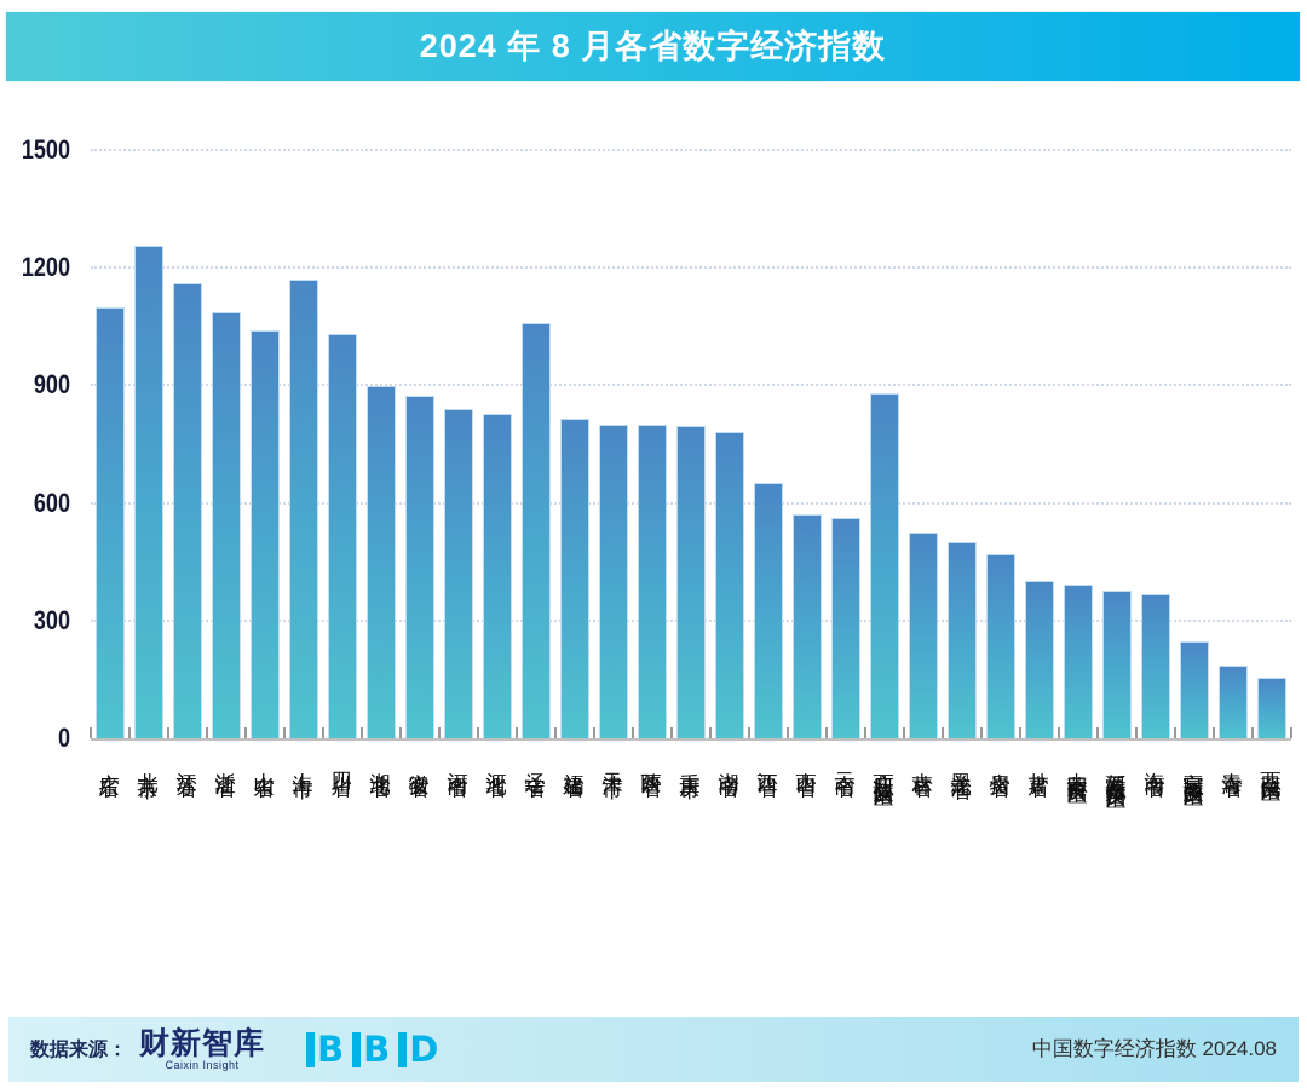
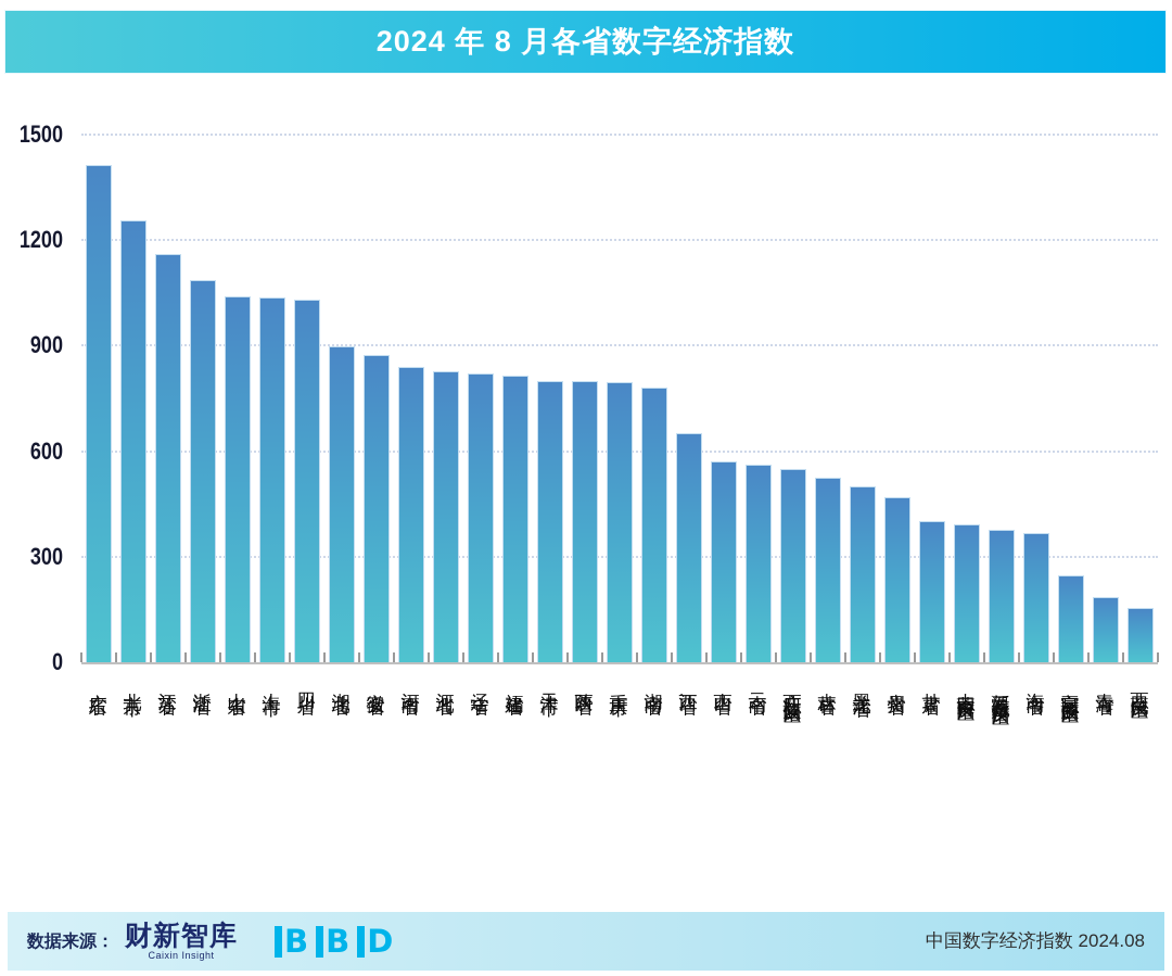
广东省: 1100 -> 1420
上海市: 1170 -> 1040
辽宁省: 1060 -> 820
广西壮族自治区: 880 -> 550
